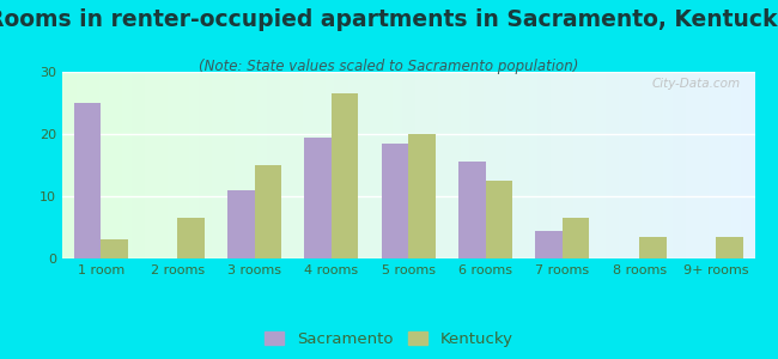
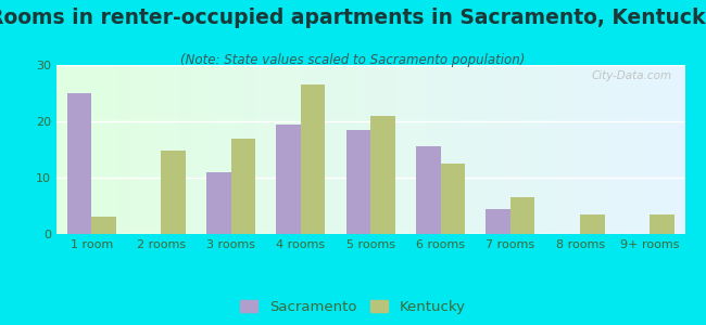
Kentucky/2 rooms: 6.5 -> 14.8
Kentucky/3 rooms: 15.0 -> 17.0
Kentucky/5 rooms: 20.0 -> 21.0
